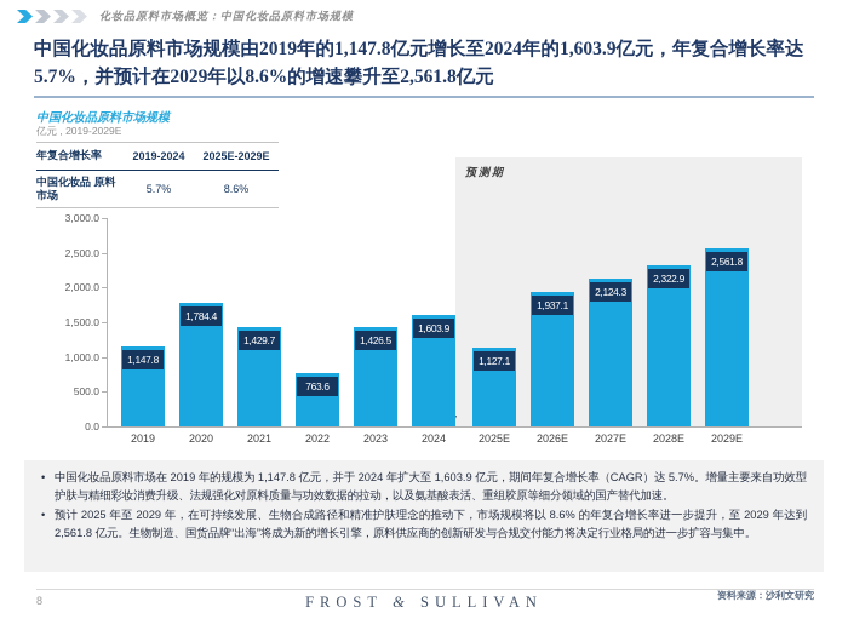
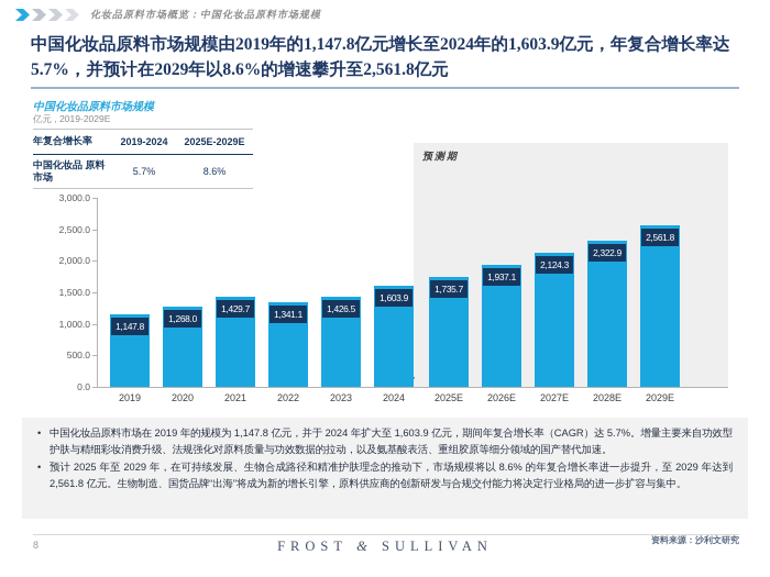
2020: 1,784.4 -> 1,268.0
2022: 763.6 -> 1,341.1
2025E: 1,127.1 -> 1,735.7
